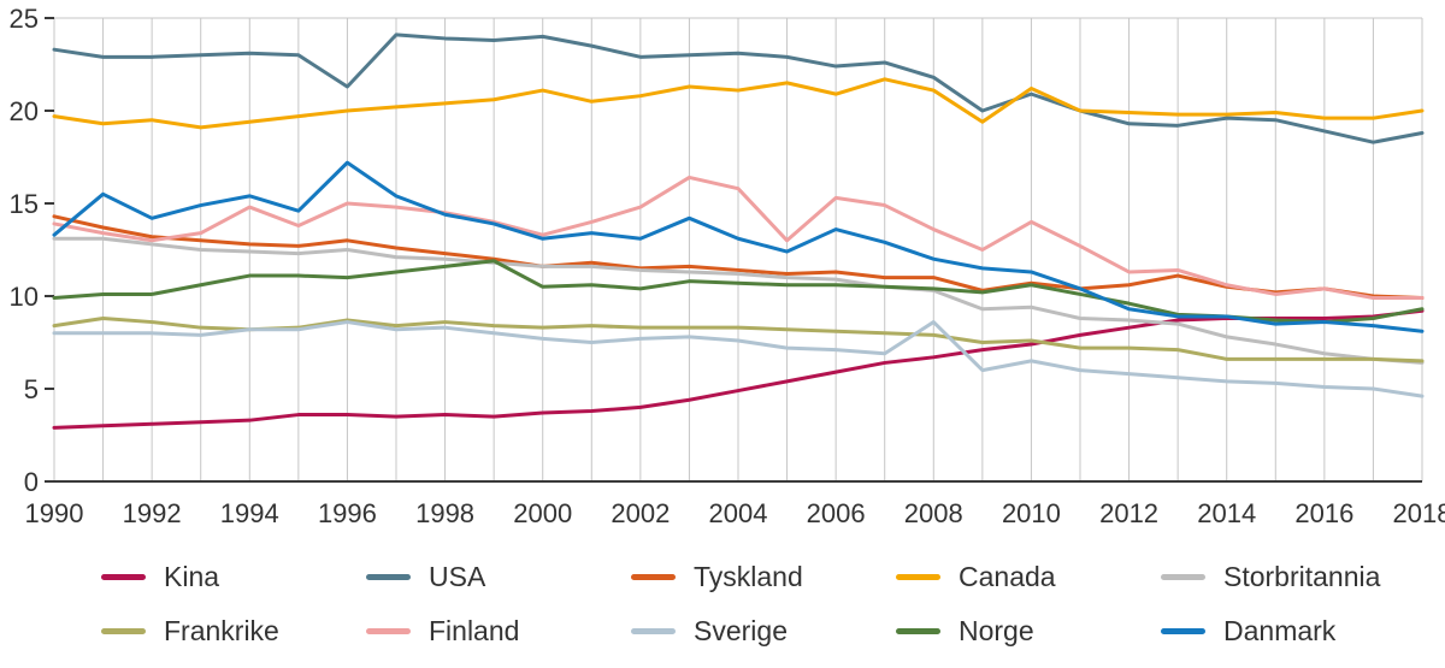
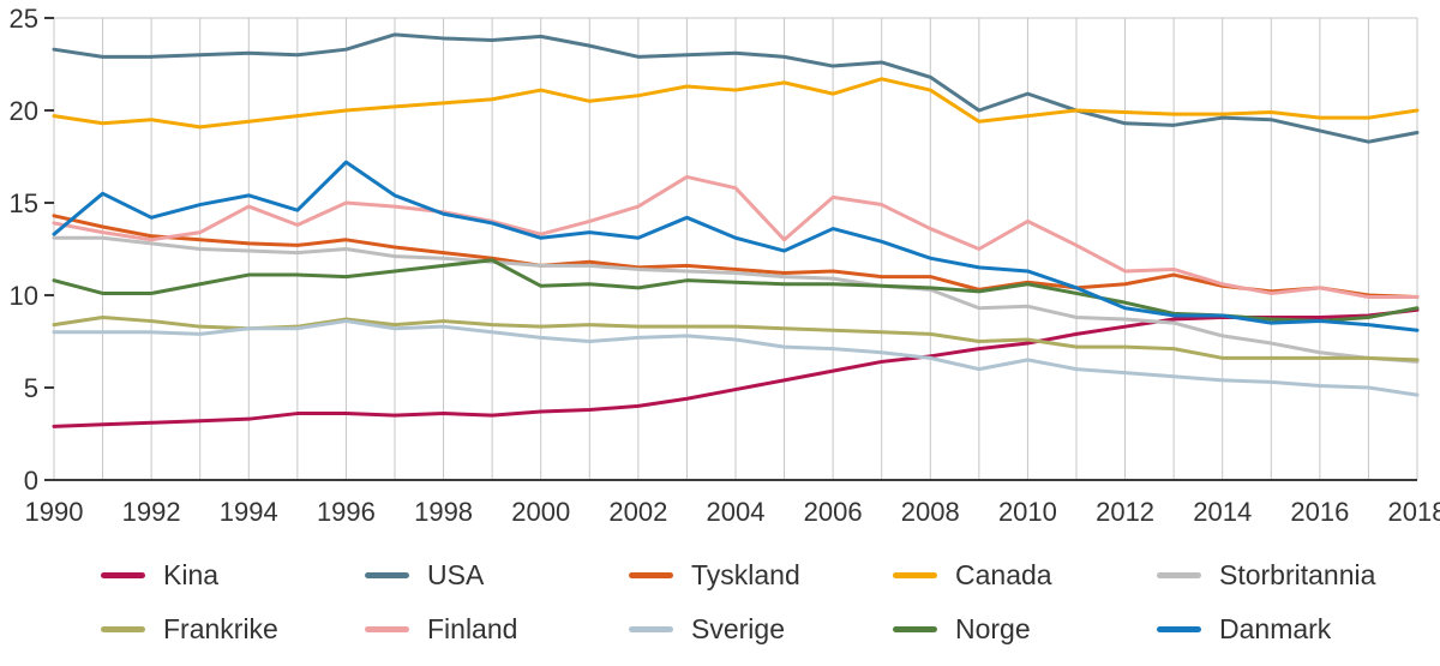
Norge/1990: 9.9 -> 10.8
USA/1996: 21.3 -> 23.3
Sverige/2008: 8.6 -> 6.6
Canada/2010: 21.2 -> 19.7
